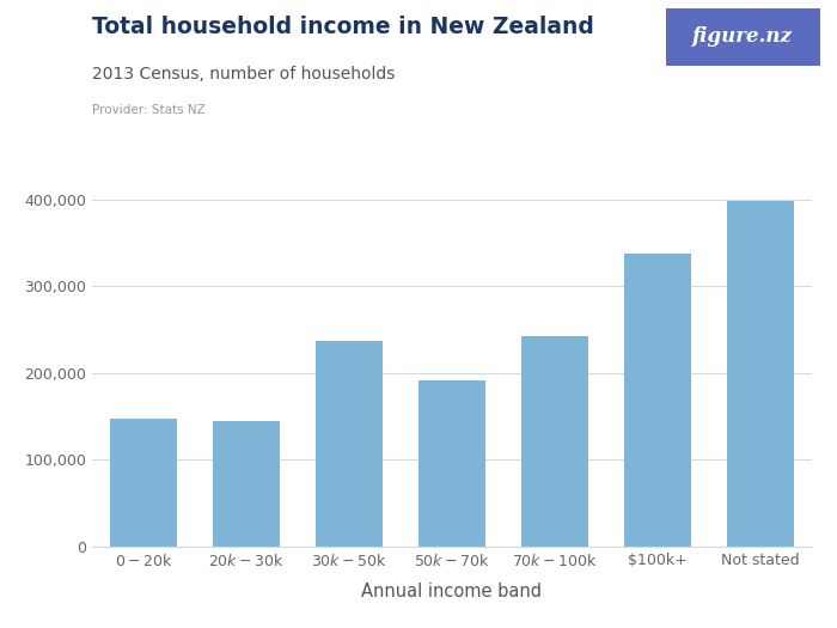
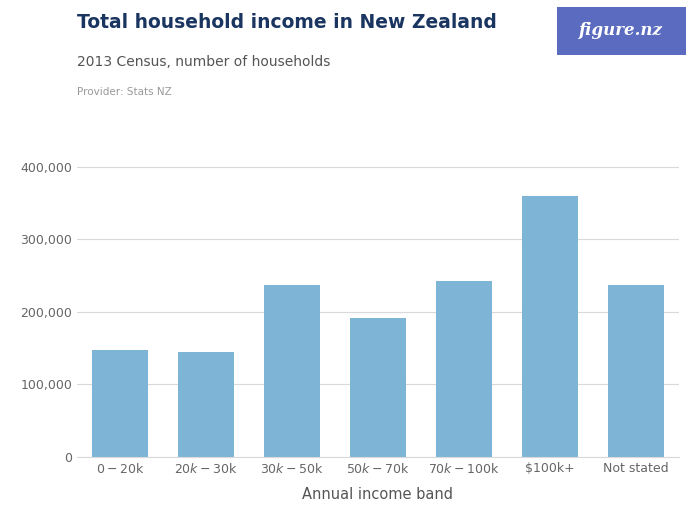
$100k+: 338,000 -> 360,000
Not stated: 398,000 -> 237,000
